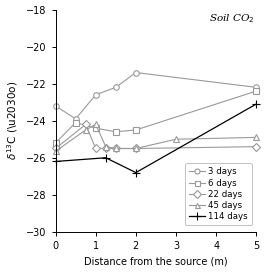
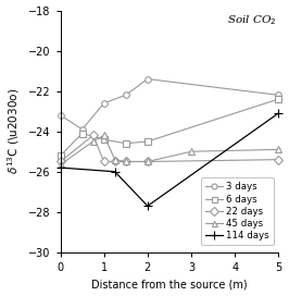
114 days/0: -26.2 -> -25.8
114 days/2: -26.8 -> -27.7
